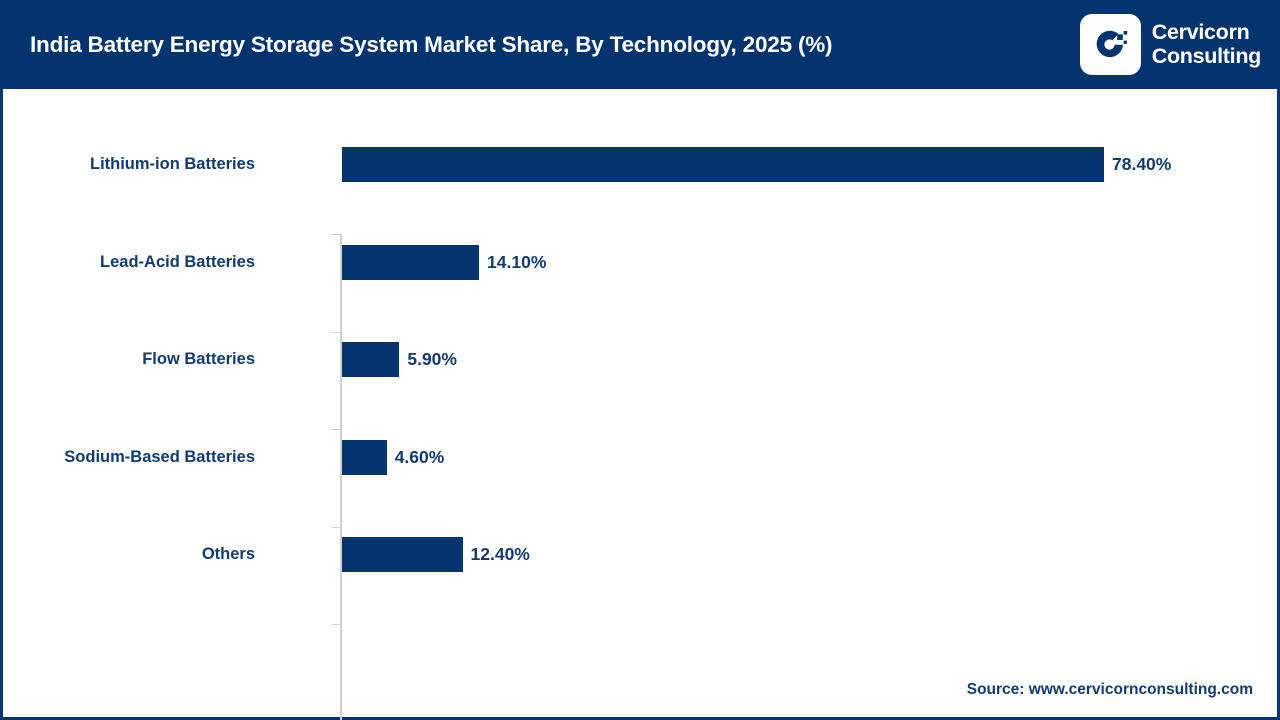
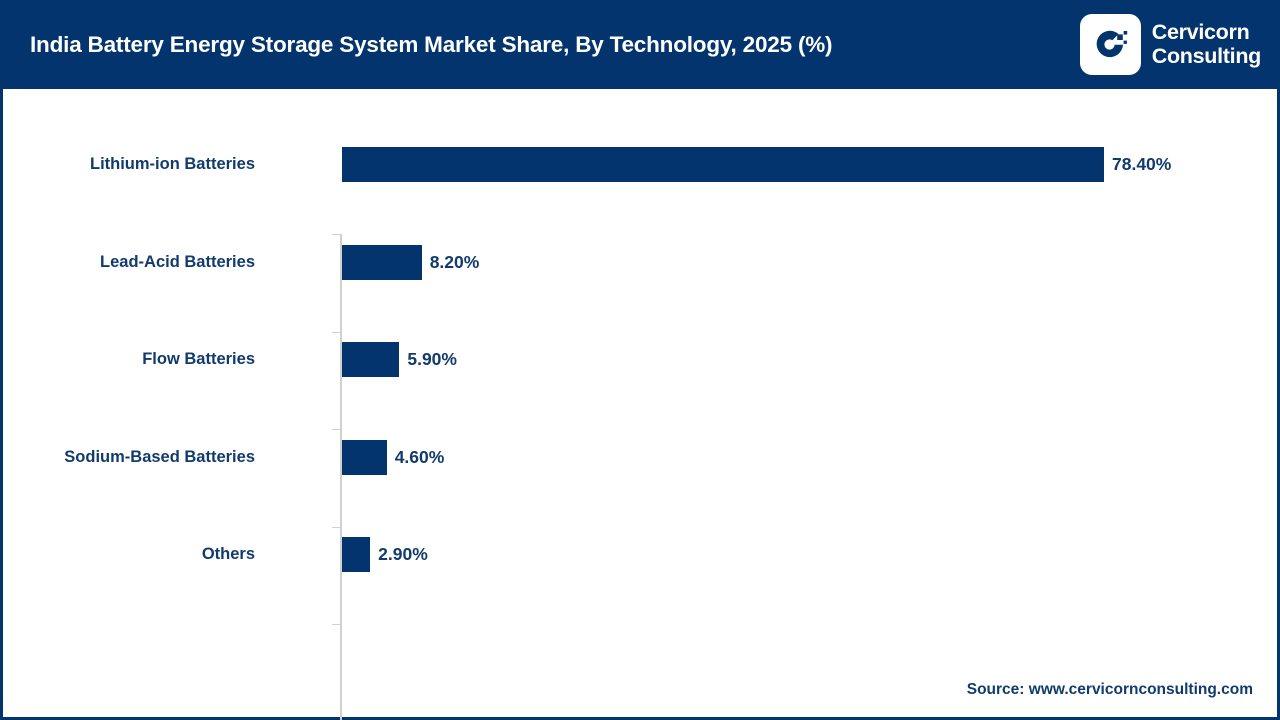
Lead-Acid Batteries: 14.10% -> 8.20%
Others: 12.40% -> 2.90%
